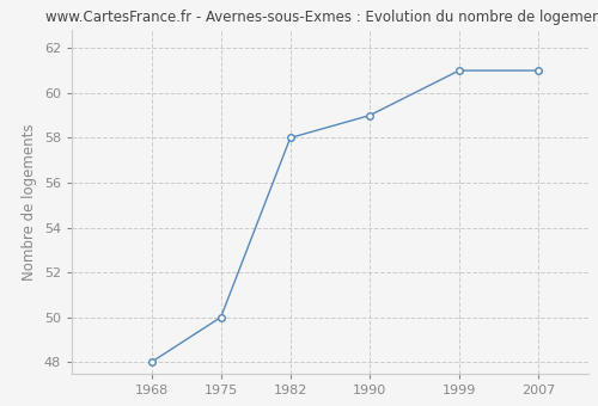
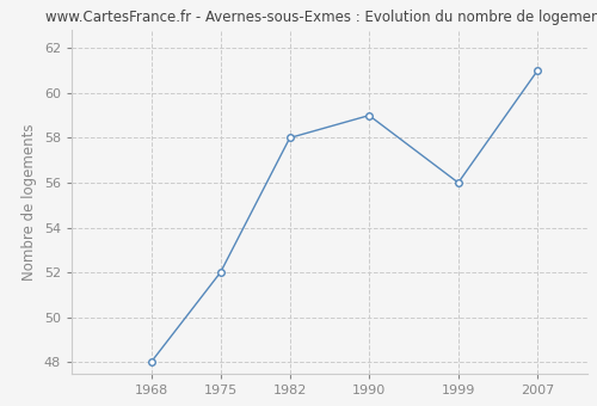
1975: 50 -> 52
1999: 61 -> 56
